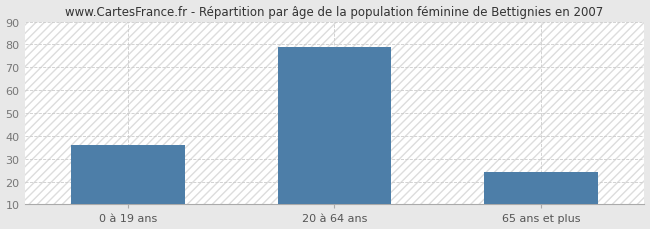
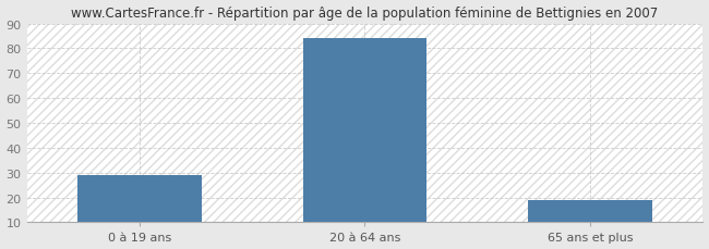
0 à 19 ans: 36 -> 29
20 à 64 ans: 79 -> 84
65 ans et plus: 24 -> 19
